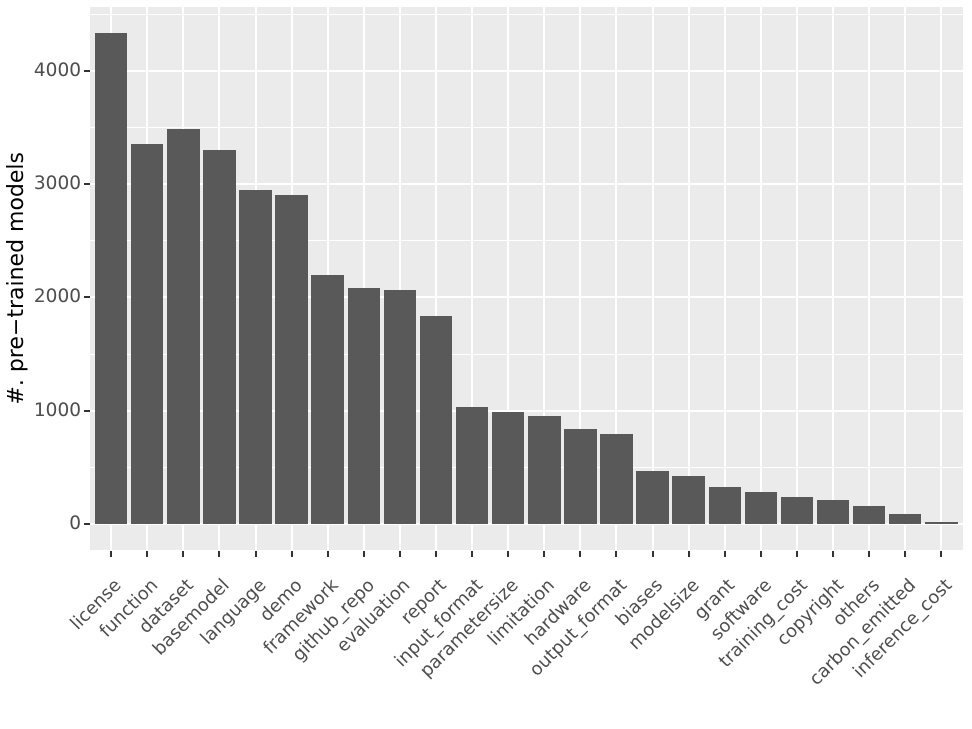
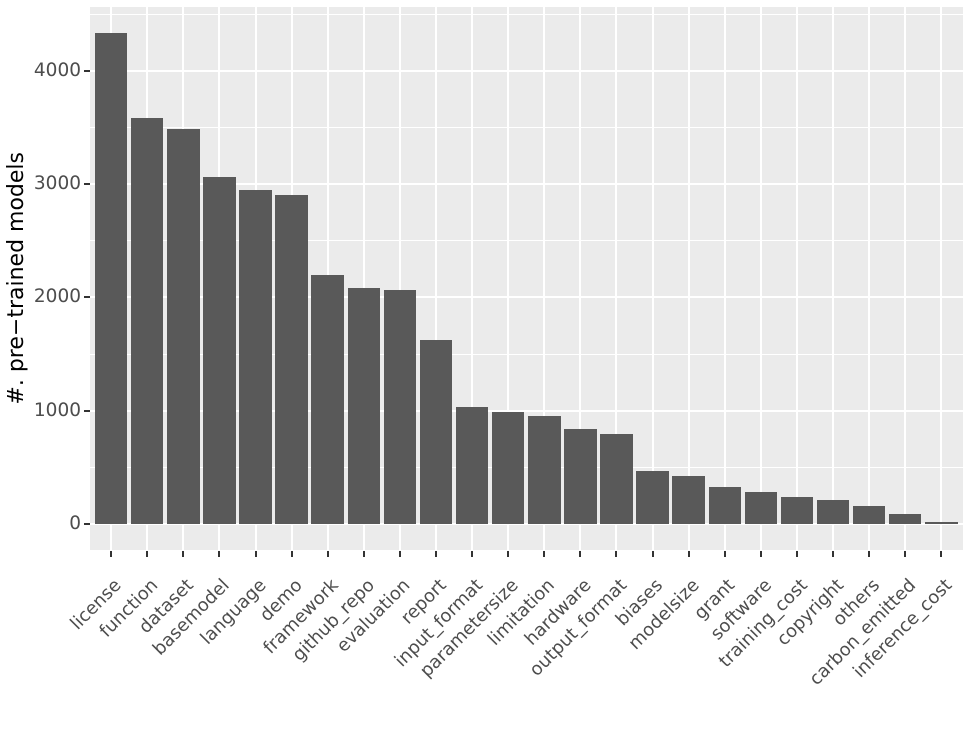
function: 3350 -> 3580
basemodel: 3300 -> 3060
report: 1840 -> 1620
